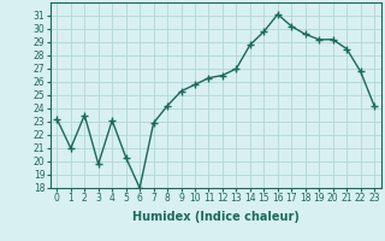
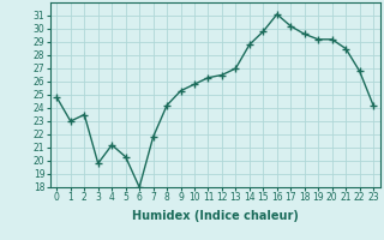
0: 23.2 -> 24.8
1: 21.0 -> 23.0
4: 23.1 -> 21.2
7: 22.9 -> 21.8
